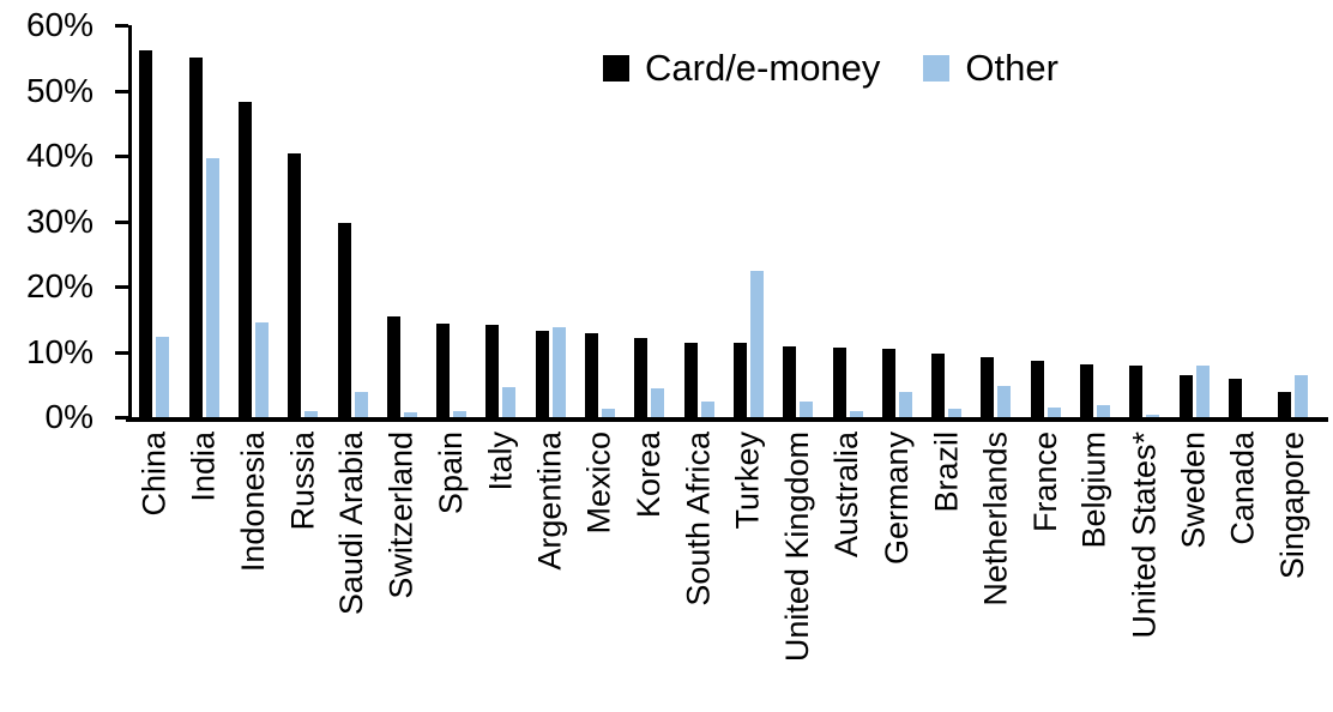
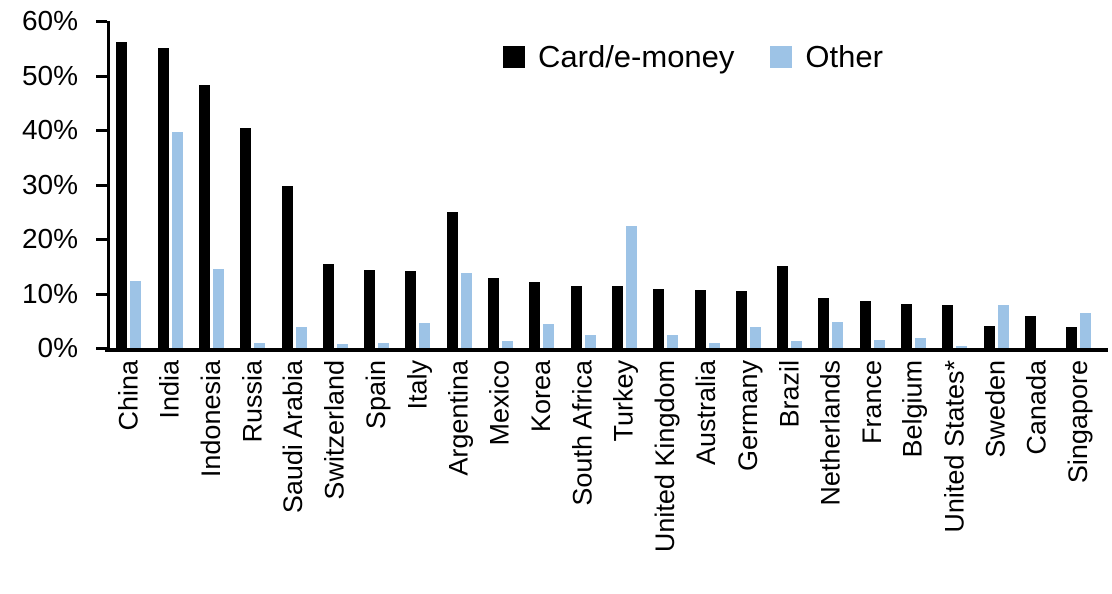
Card/e-money/Argentina: 13% -> 25%
Card/e-money/Brazil: 10% -> 15%
Card/e-money/Sweden: 6% -> 4%
